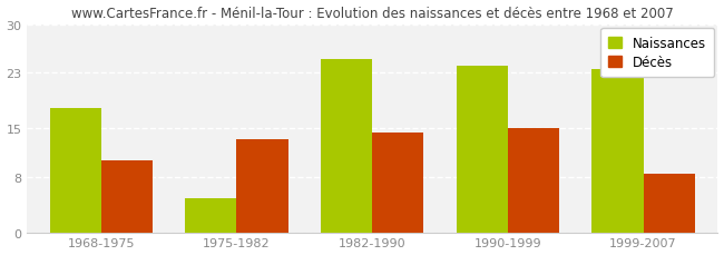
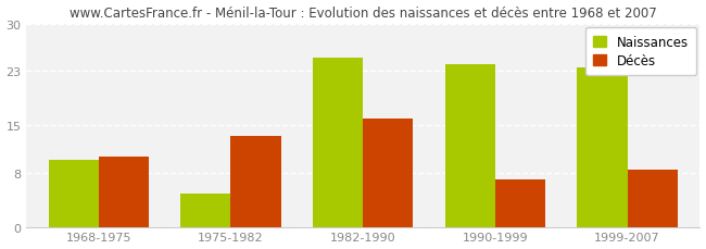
Naissances/1968-1975: 18.0 -> 10.0
Décès/1982-1990: 14.5 -> 16.0
Décès/1990-1999: 15.0 -> 7.0
